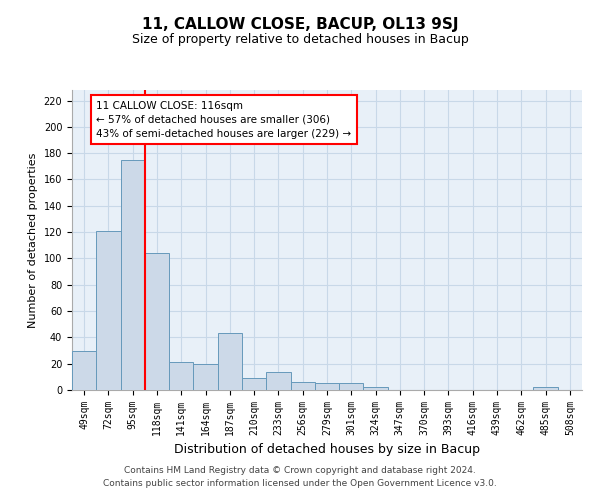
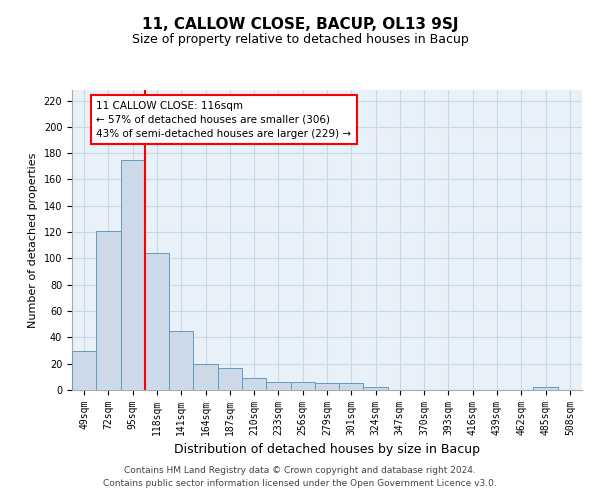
141sqm: 21 -> 45
187sqm: 43 -> 17
233sqm: 14 -> 6
